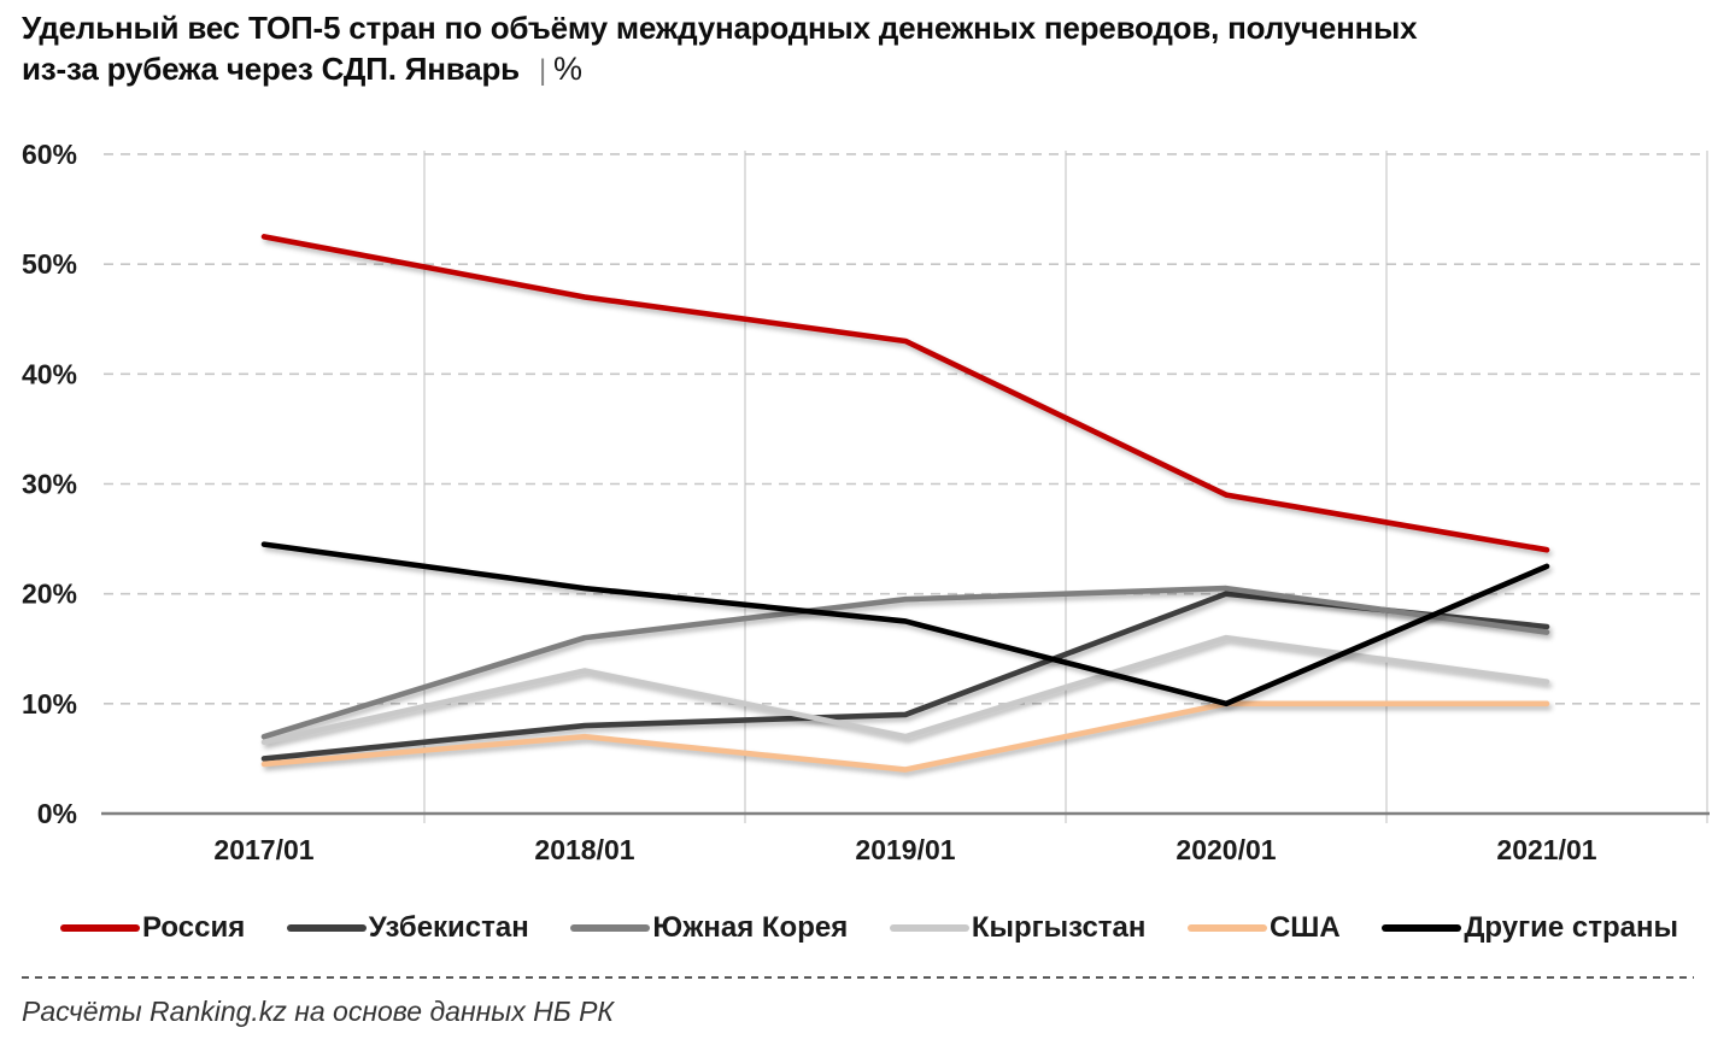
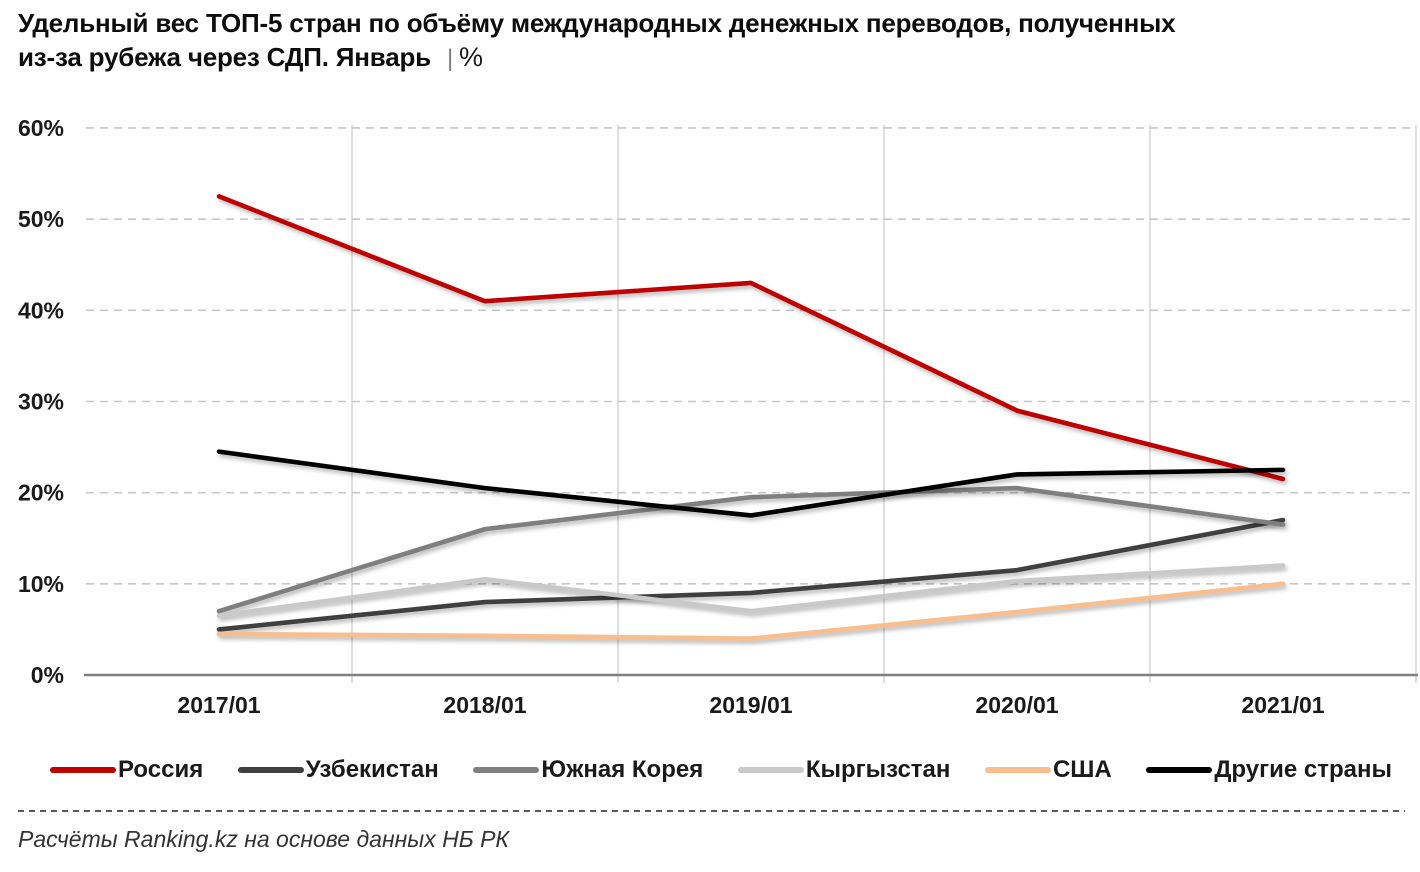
Россия/2018/01: 47% -> 41%
Кыргызстан/2018/01: 13% -> 10%
США/2018/01: 7% -> 4%
Узбекистан/2020/01: 20% -> 12%
Кыргызстан/2020/01: 16% -> 10%
США/2020/01: 10% -> 7%
Другие страны/2020/01: 10% -> 22%
Россия/2021/01: 24% -> 22%
